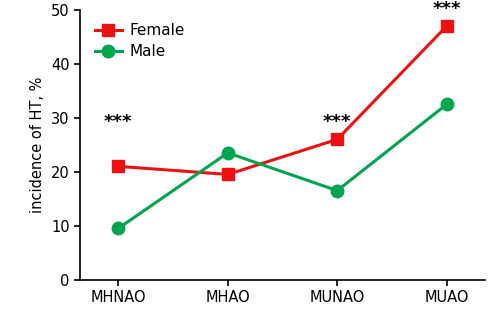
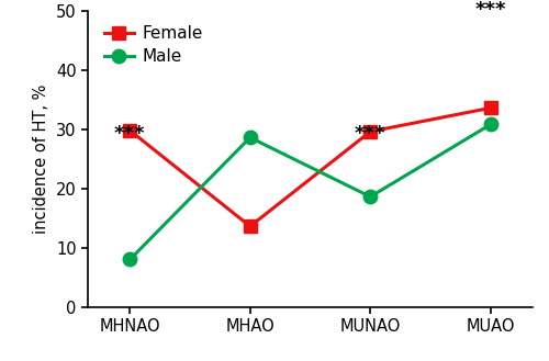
Female/MHNAO: 21.0 -> 29.8
Male/MHNAO: 9.5 -> 8.0
Female/MHAO: 19.5 -> 13.6
Male/MHAO: 23.5 -> 28.6
Female/MUNAO: 26.0 -> 29.6
Male/MUNAO: 16.5 -> 18.6
Female/MUAO: 47.0 -> 33.6
Male/MUAO: 32.5 -> 30.8
